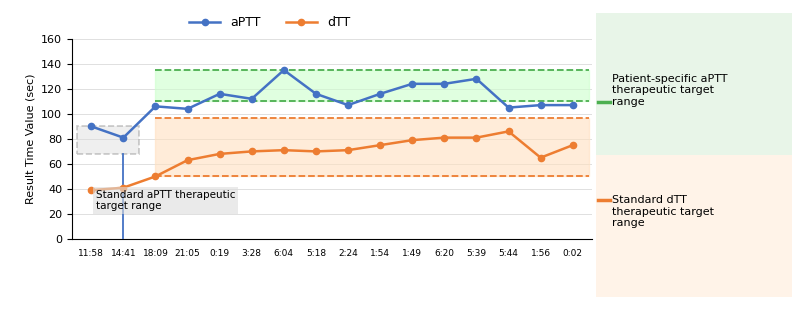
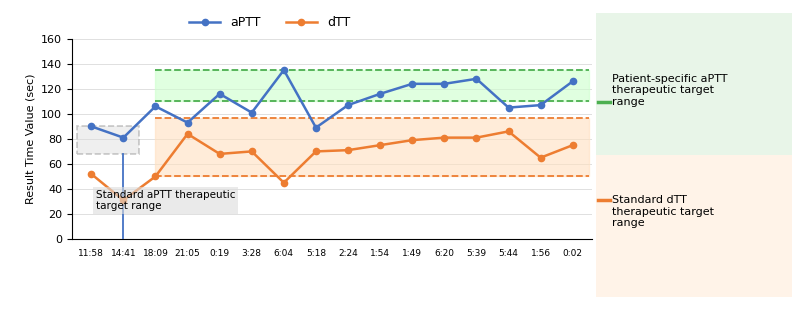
dTT/11:58: 39 -> 52
dTT/14:41: 41 -> 31
aPTT/21:05: 104 -> 93
dTT/21:05: 63 -> 84
aPTT/3:28: 112 -> 101
dTT/6:04: 71 -> 45
aPTT/5:18: 116 -> 89
aPTT/0:02: 107 -> 126
